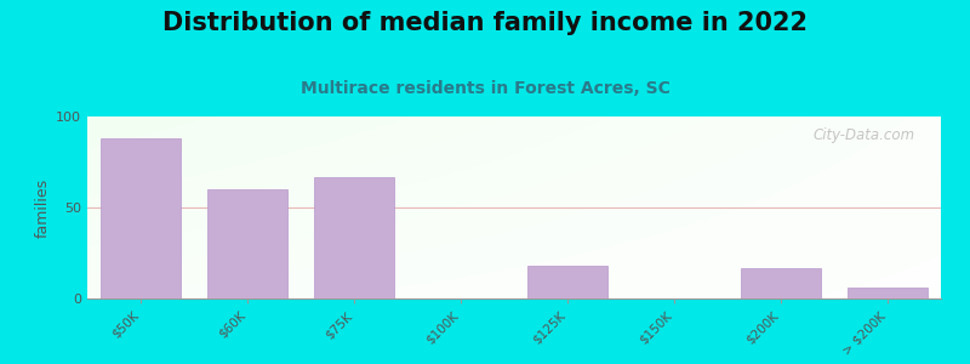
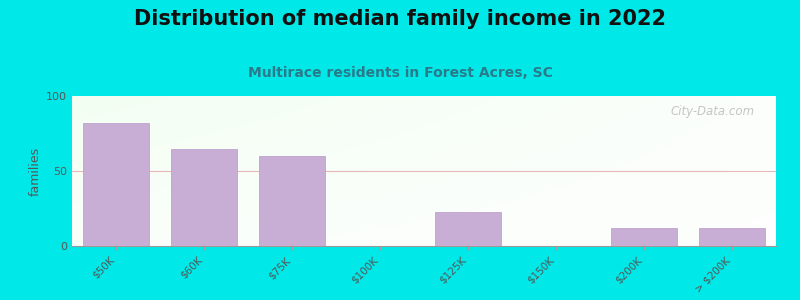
$50K: 88 -> 82
$60K: 60 -> 65
$75K: 67 -> 60
$125K: 18 -> 23
$200K: 17 -> 12
> $200K: 6 -> 12
